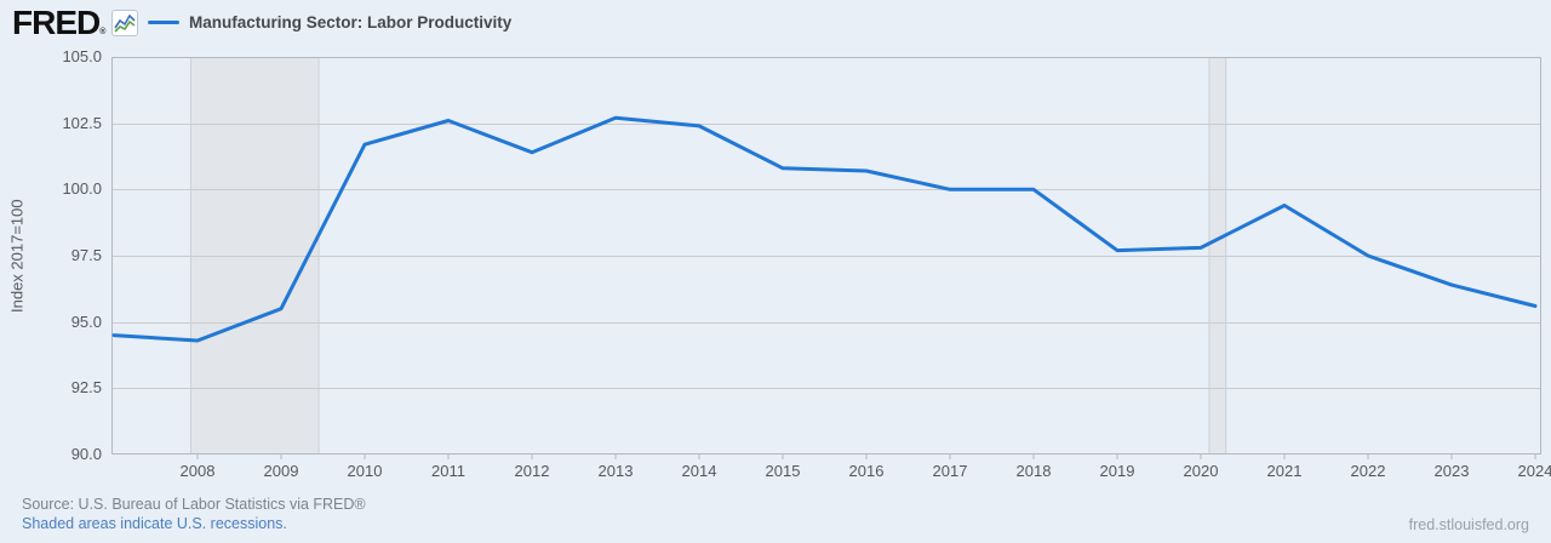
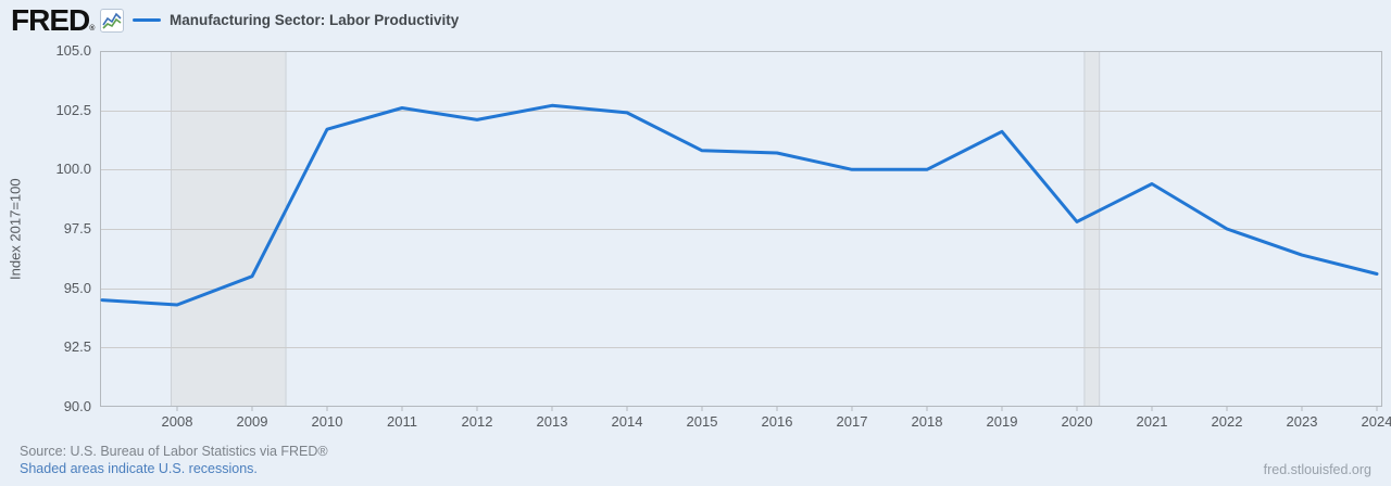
2012: 101.4 -> 102.1
2019: 97.7 -> 101.6
